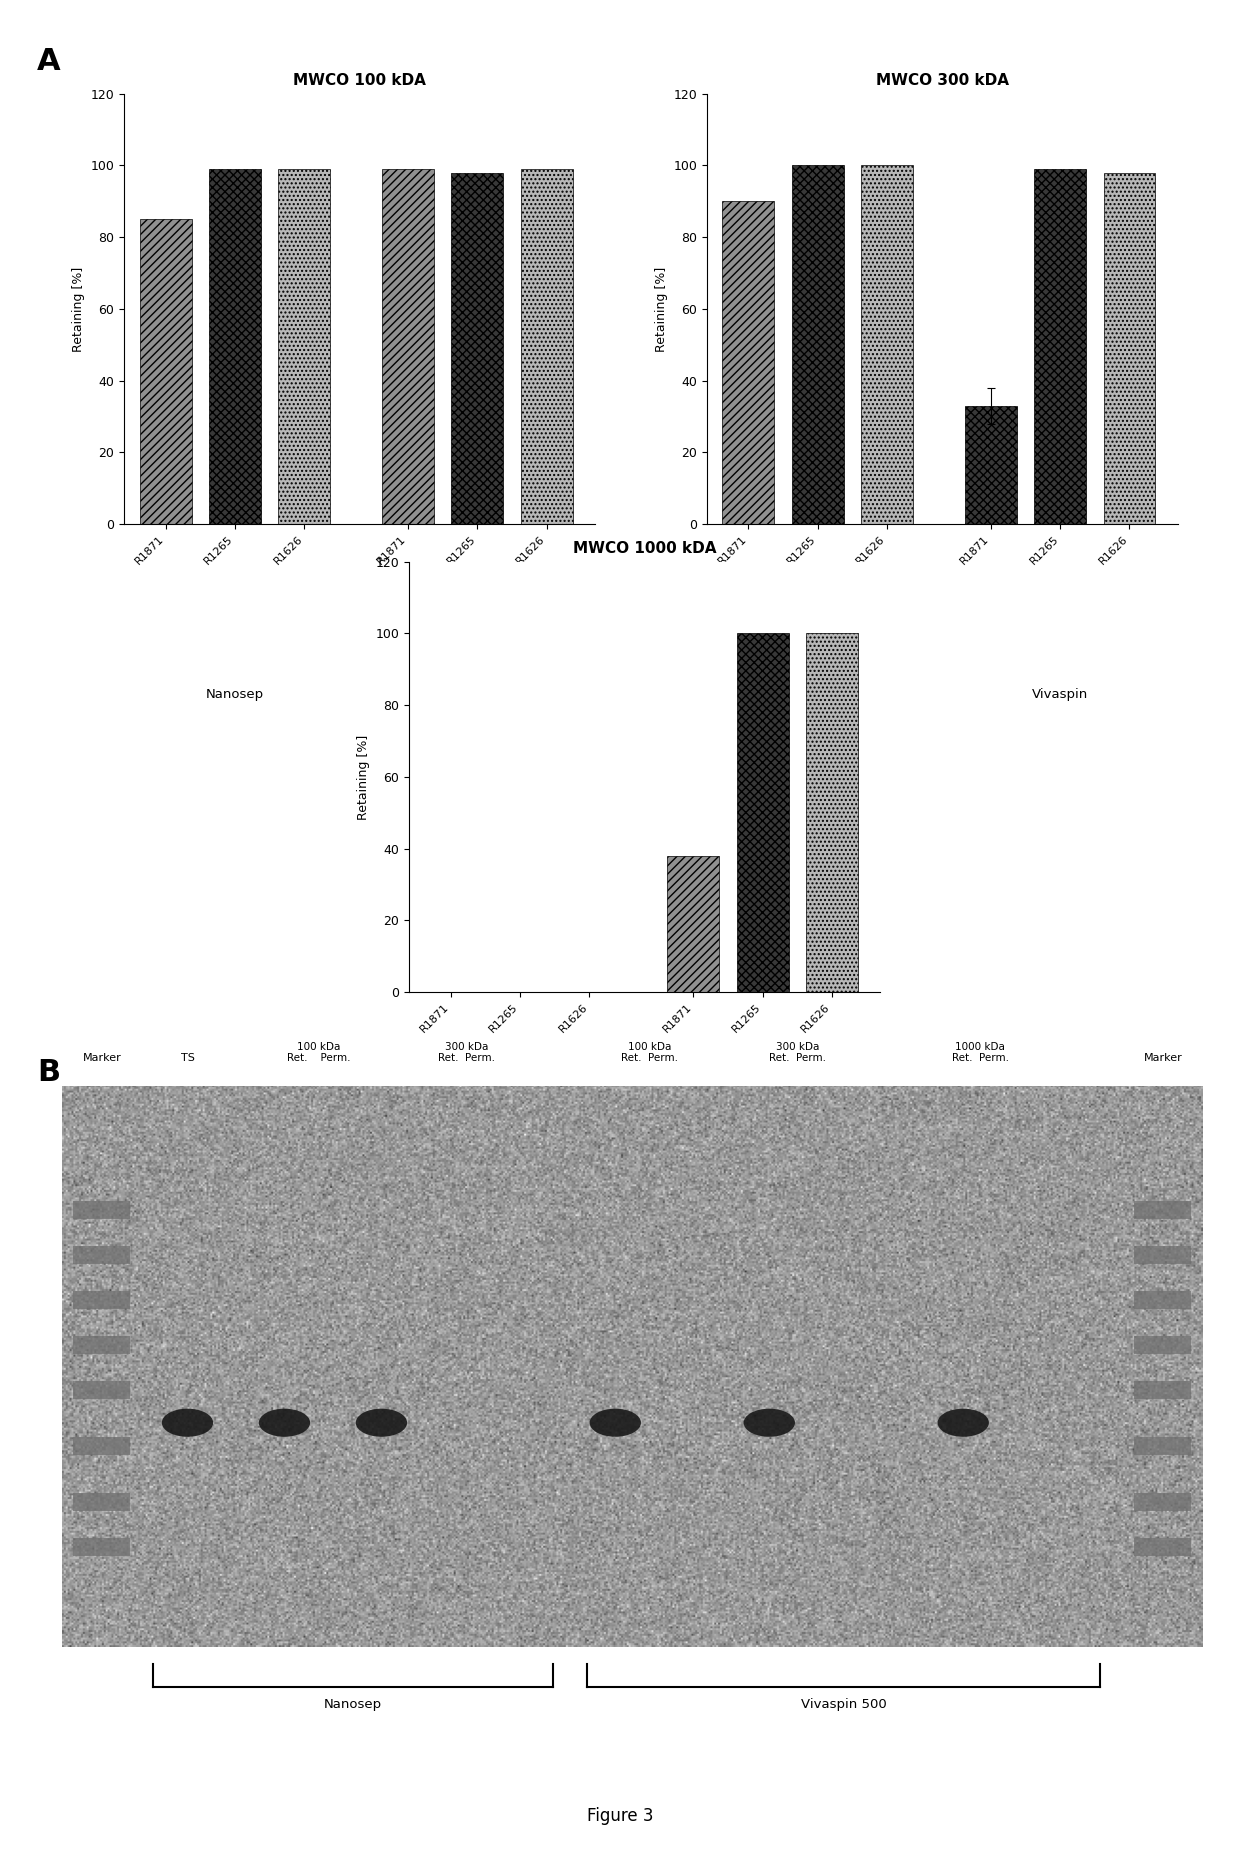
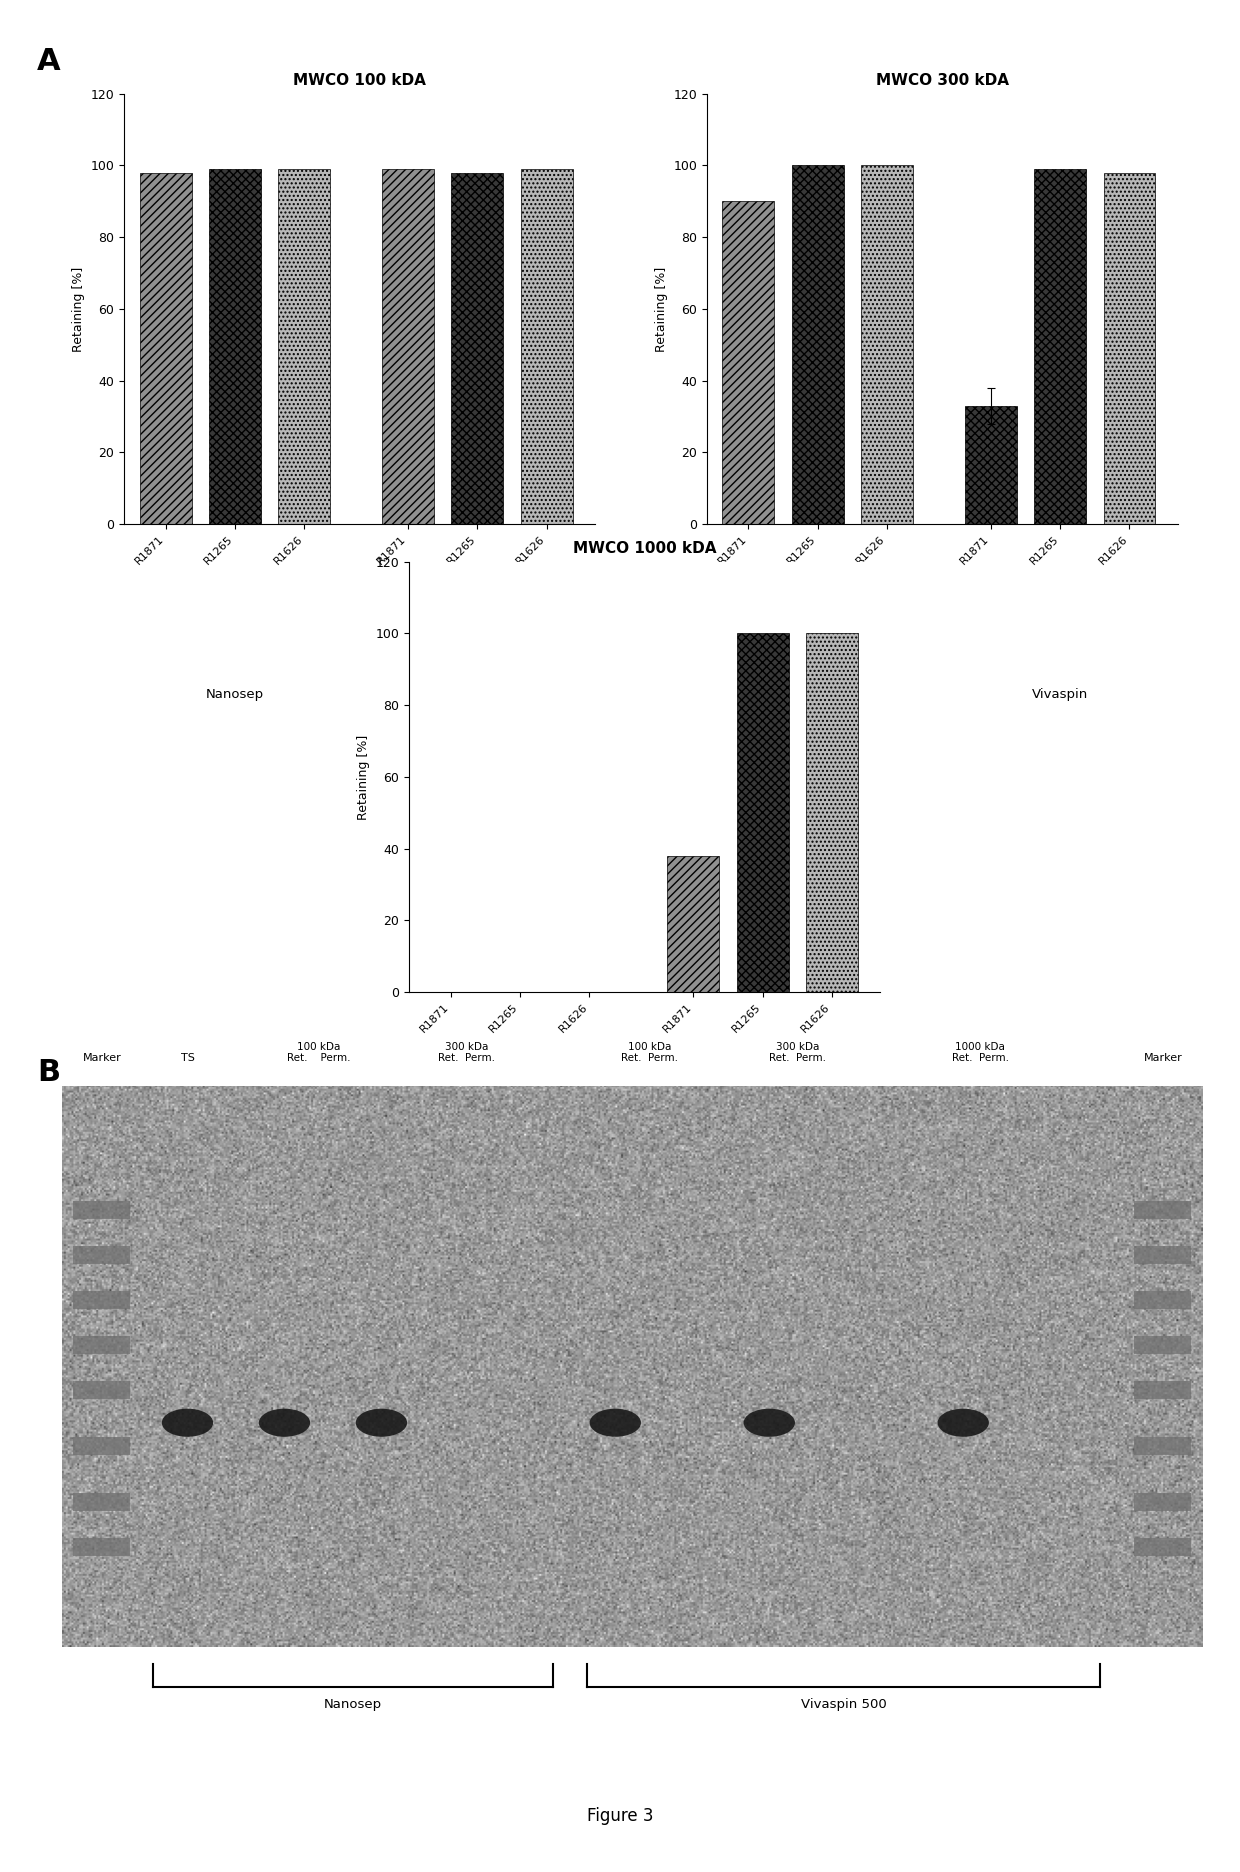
MWCO 100 kDA/R1871: 85 -> 98
